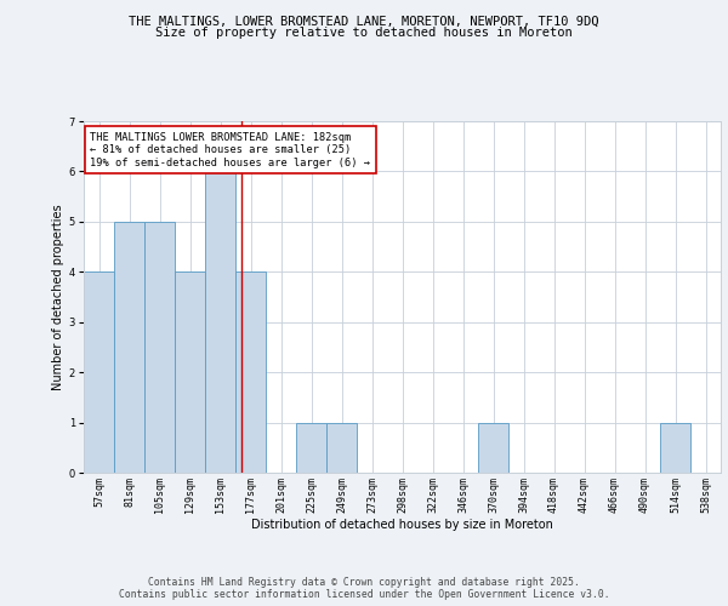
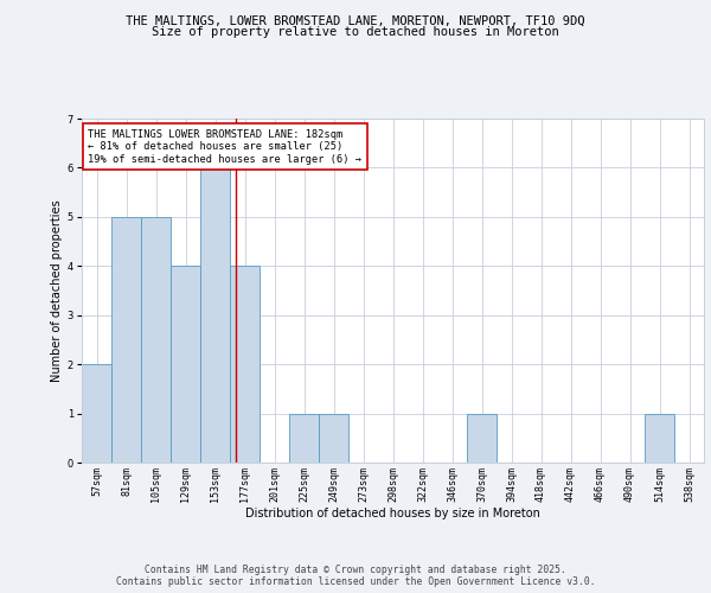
57sqm: 4 -> 2
